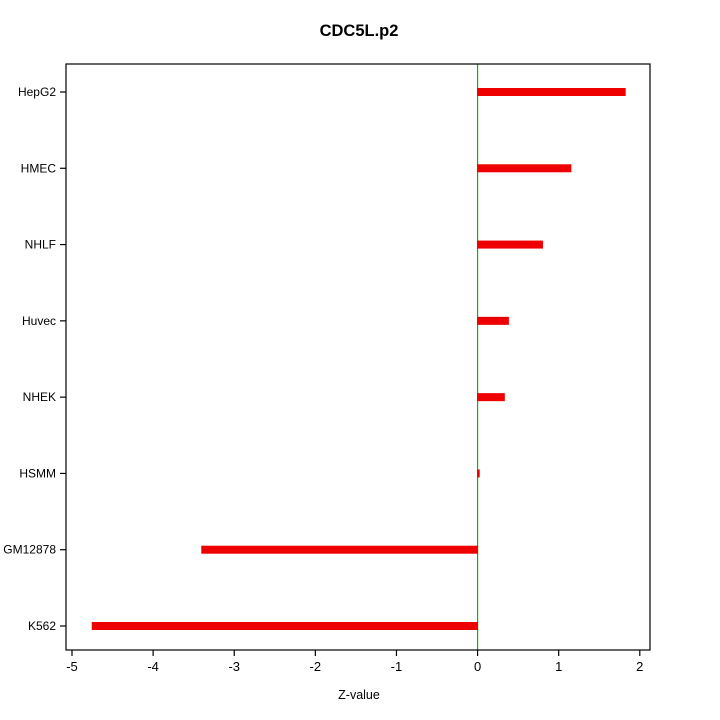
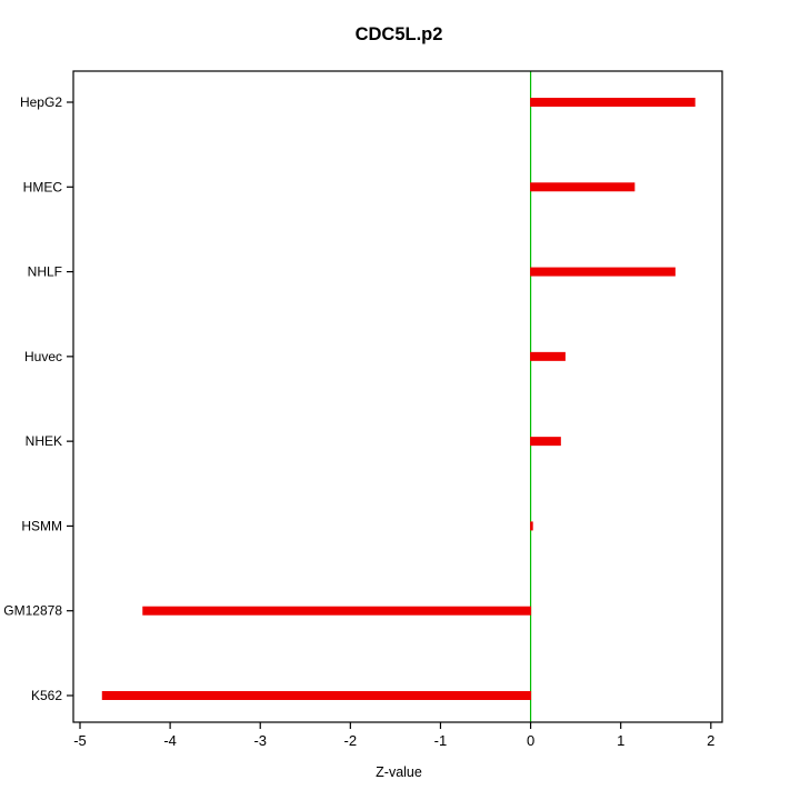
NHLF: 0.8 -> 1.6
GM12878: -3.4 -> -4.3
